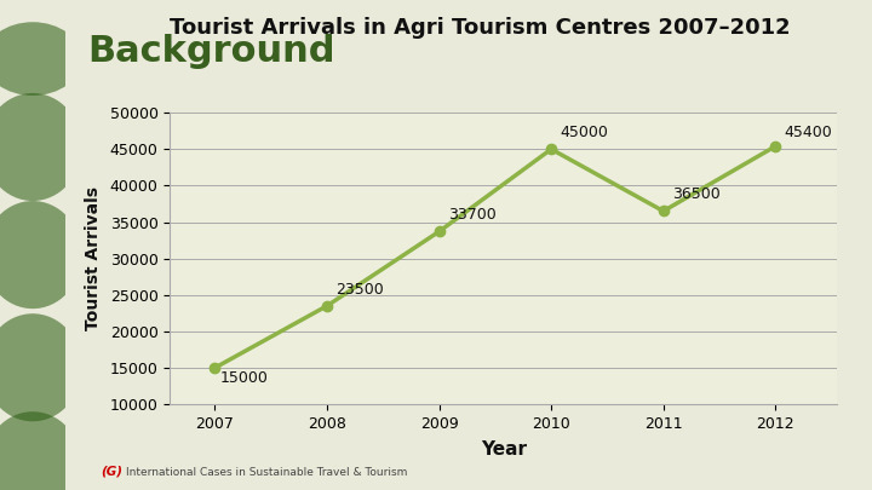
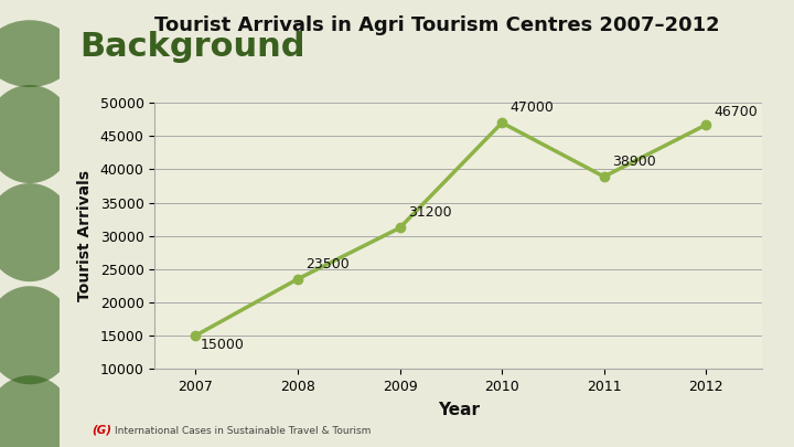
2009: 33700 -> 31200
2010: 45000 -> 47000
2011: 36500 -> 38900
2012: 45400 -> 46700
